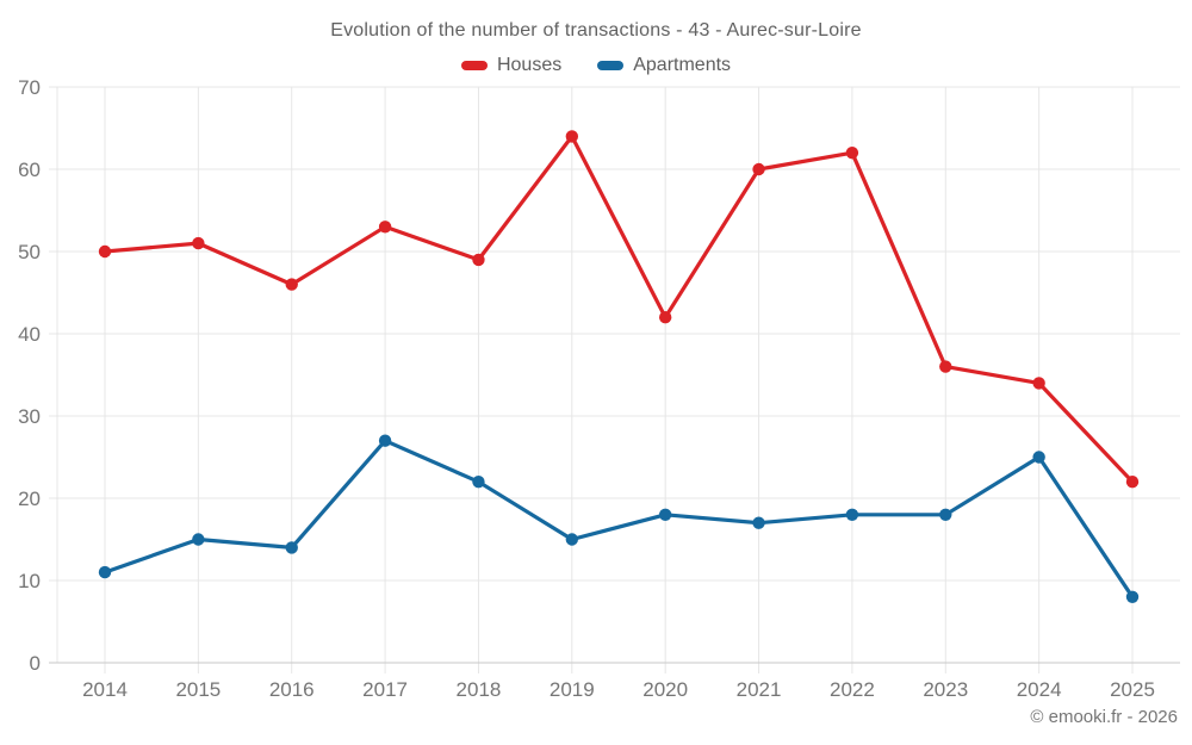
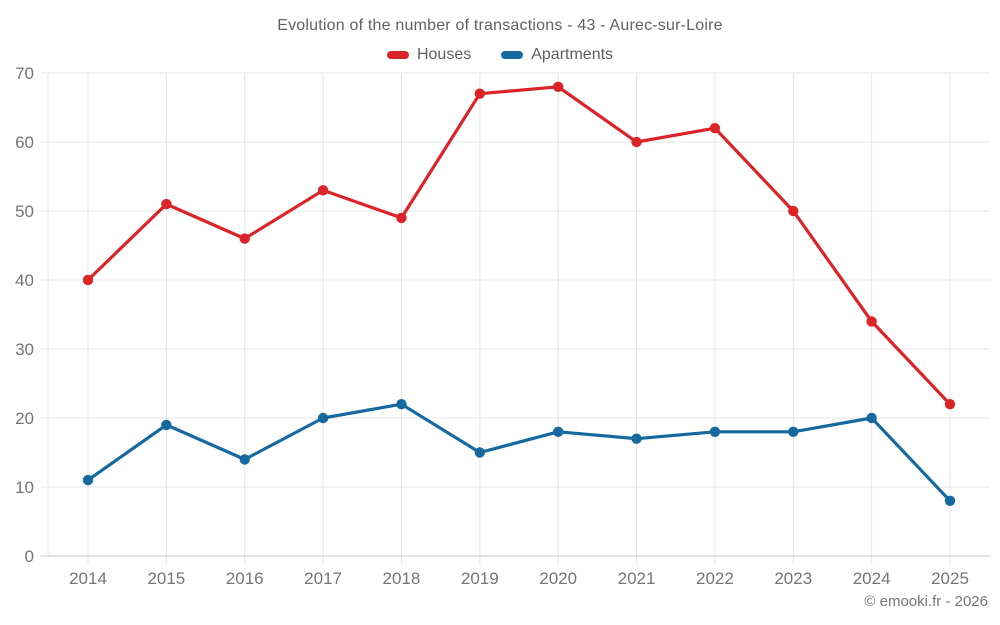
Houses/2014: 50 -> 40
Apartments/2015: 15 -> 19
Apartments/2017: 27 -> 20
Houses/2019: 64 -> 67
Houses/2020: 42 -> 68
Houses/2023: 36 -> 50
Apartments/2024: 25 -> 20
